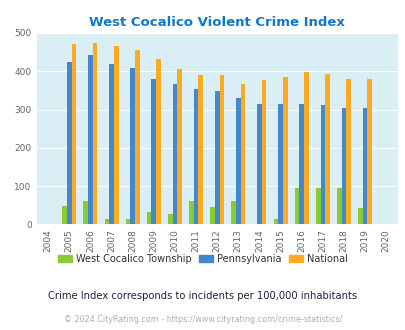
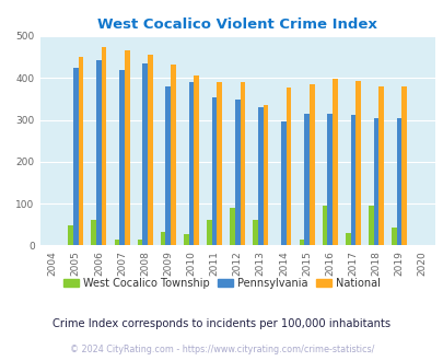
National/2005: 470 -> 450
Pennsylvania/2008: 408 -> 435
Pennsylvania/2010: 366 -> 390
West Cocalico Township/2012: 46 -> 90
National/2013: 368 -> 335
Pennsylvania/2014: 314 -> 295
West Cocalico Township/2017: 96 -> 30
